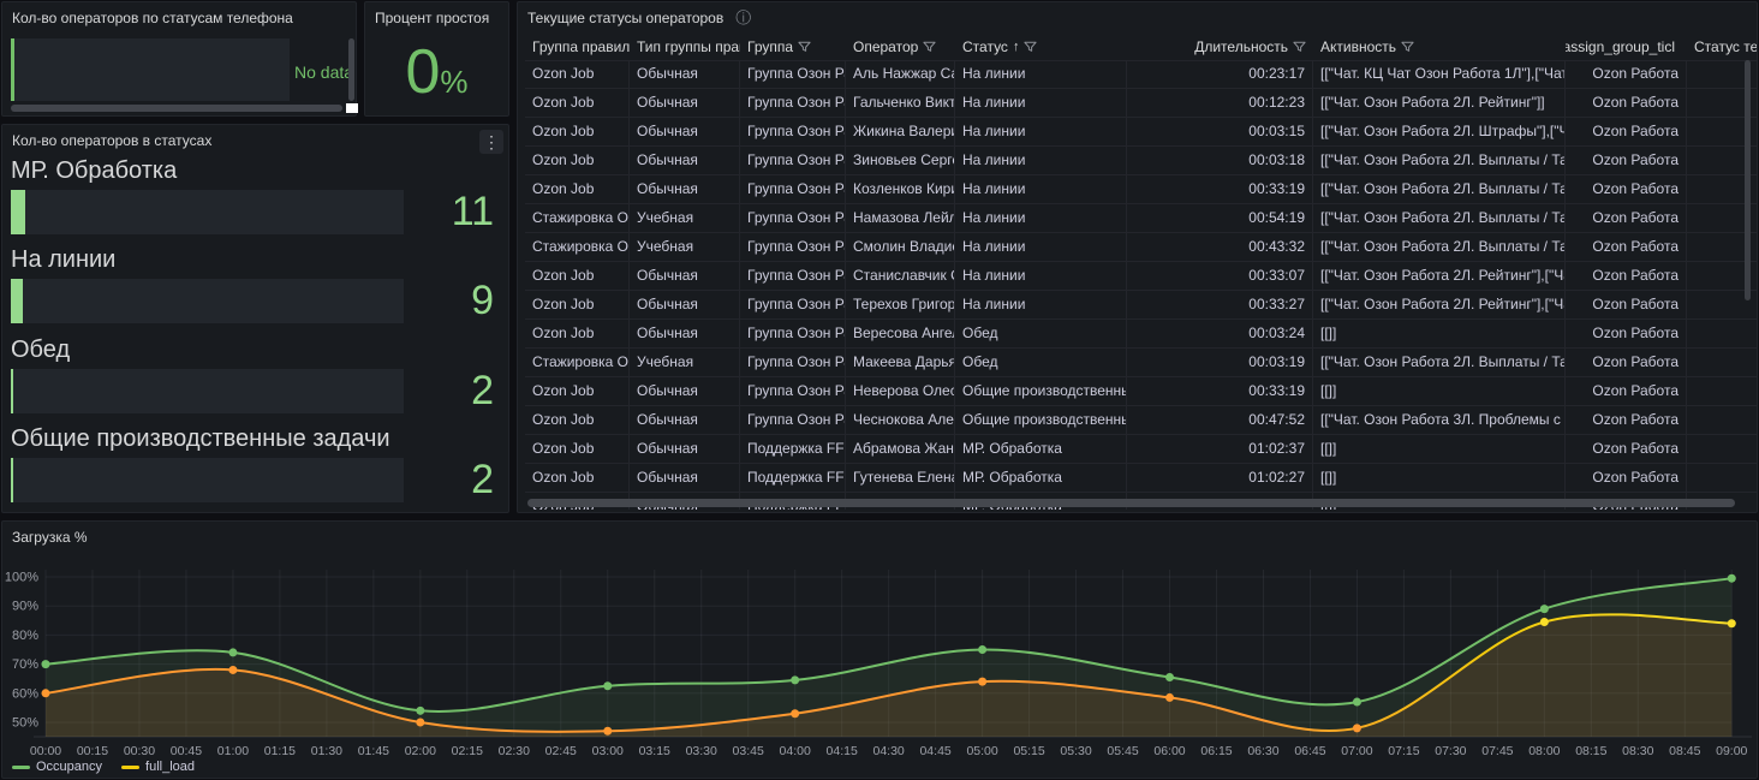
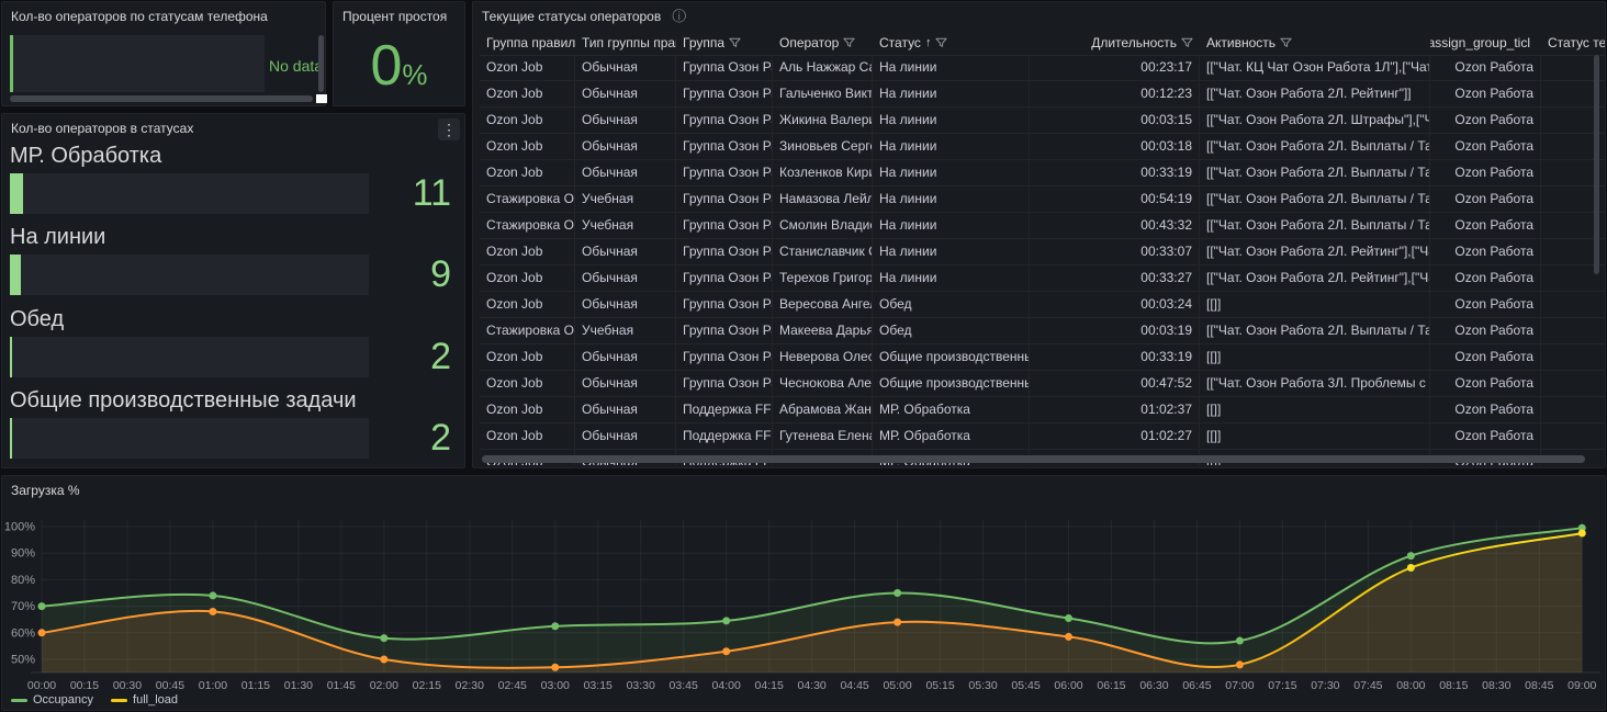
Occupancy/02:00: 54% -> 58%
full_load/09:00: 84% -> 98%
